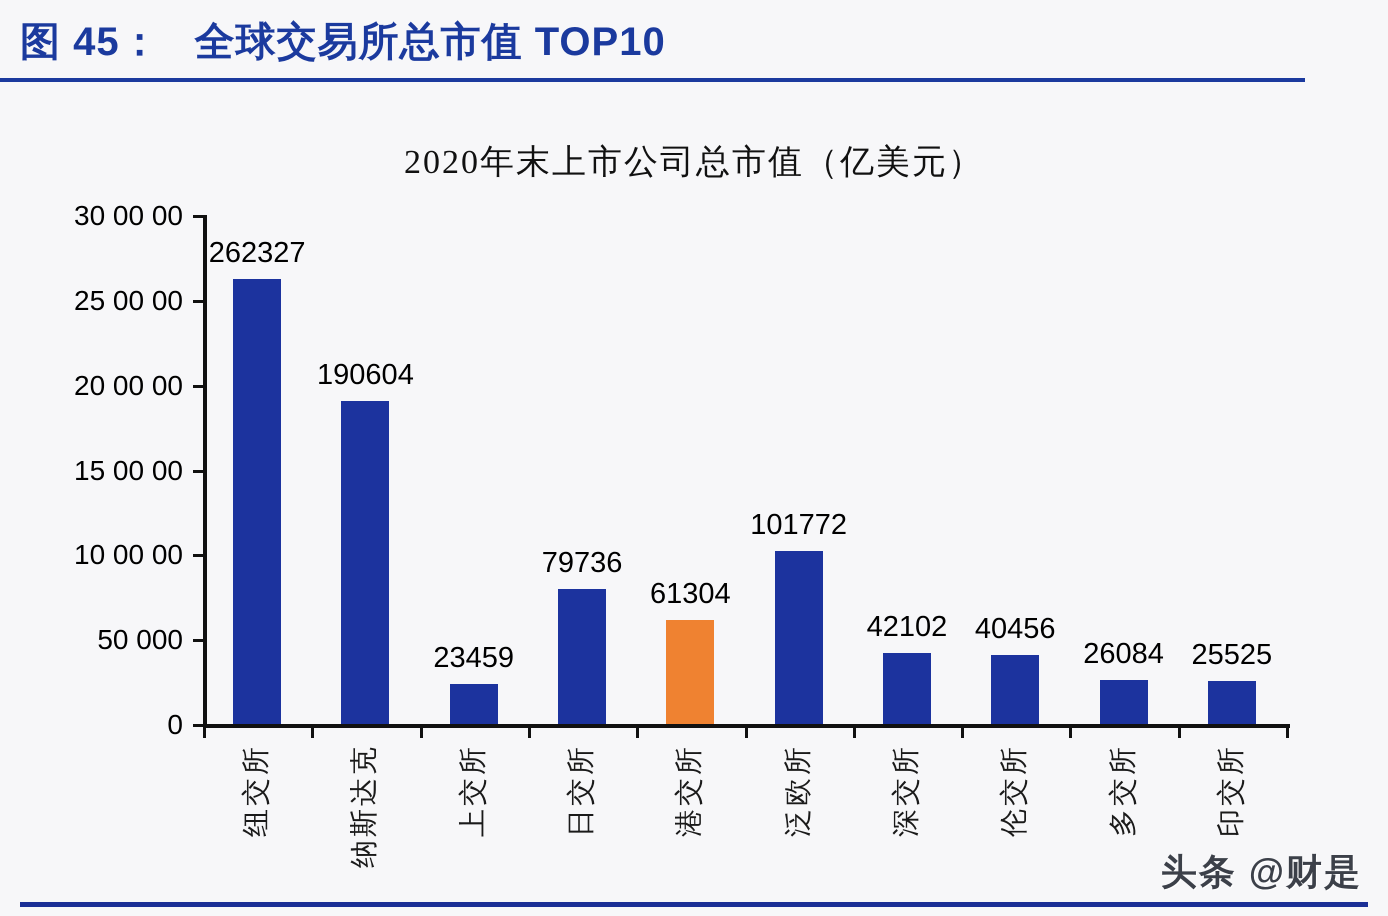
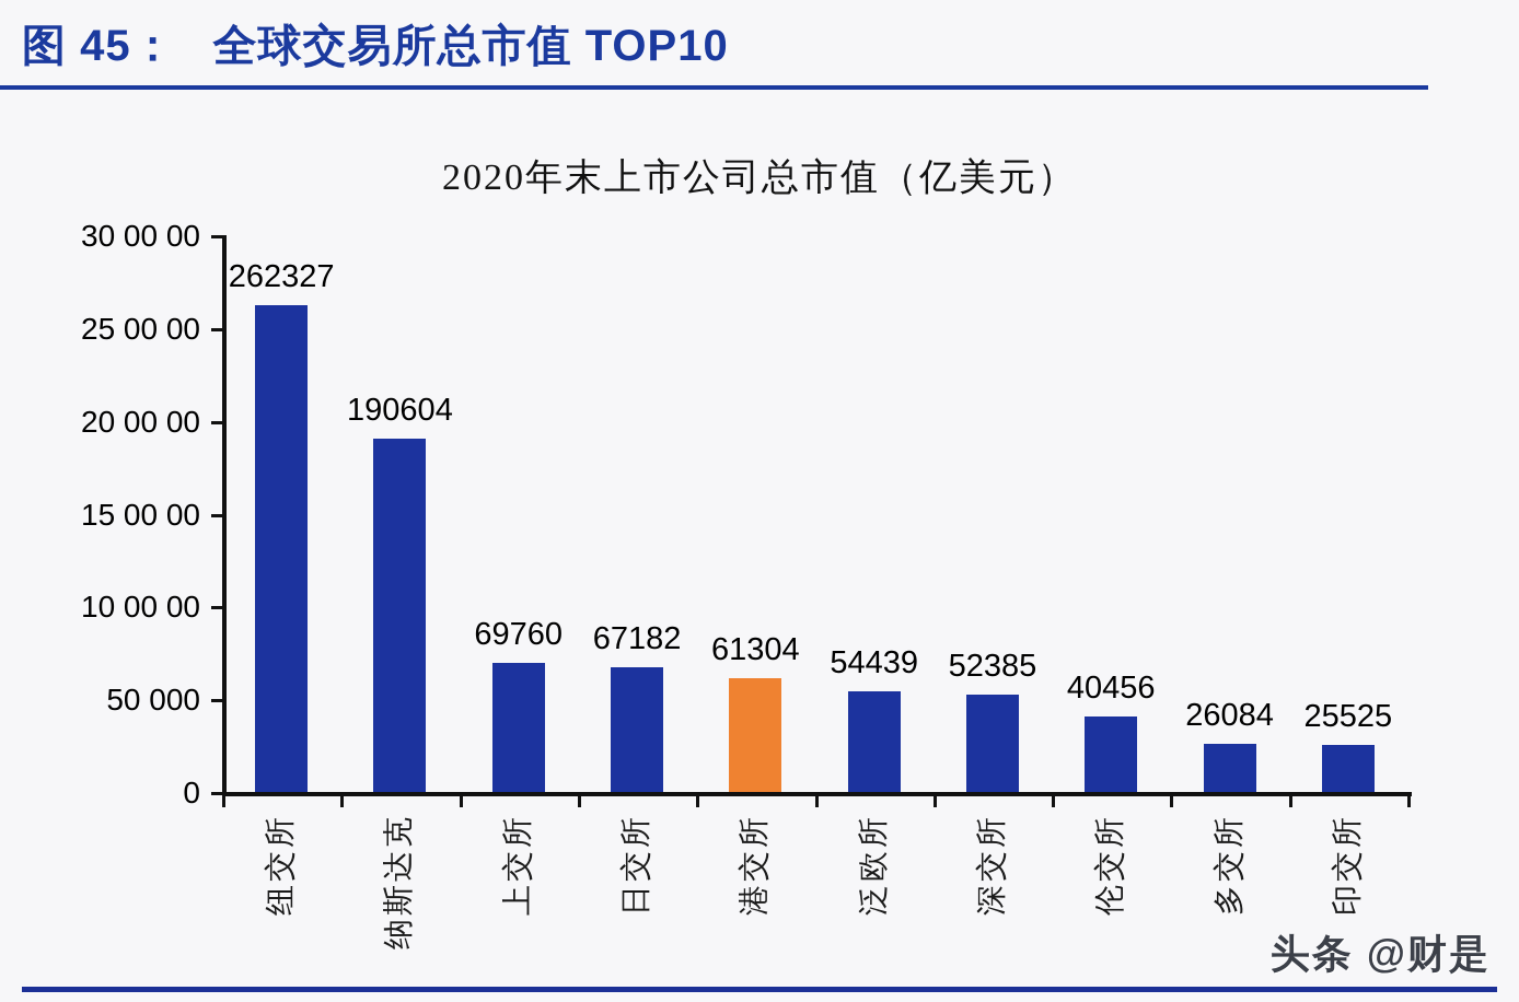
上交所: 23459 -> 69760
日交所: 79736 -> 67182
泛欧所: 101772 -> 54439
深交所: 42102 -> 52385
